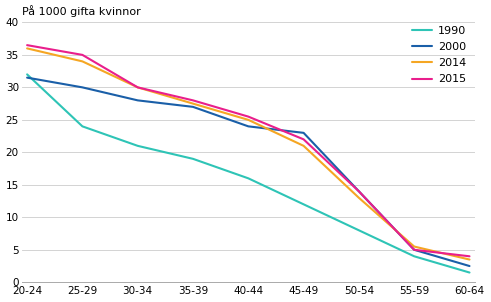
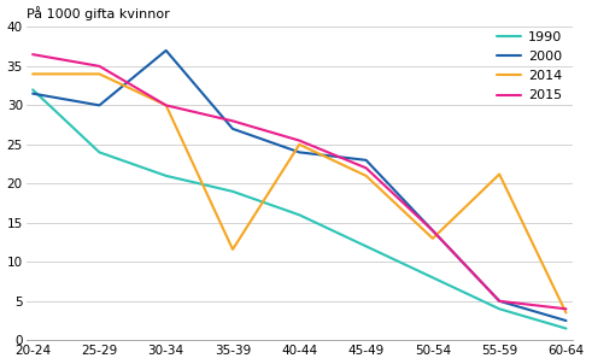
2014/20-24: 36.0 -> 34.0
2000/30-34: 28.0 -> 37.0
2014/35-39: 27.5 -> 11.6
2014/55-59: 5.5 -> 21.2
